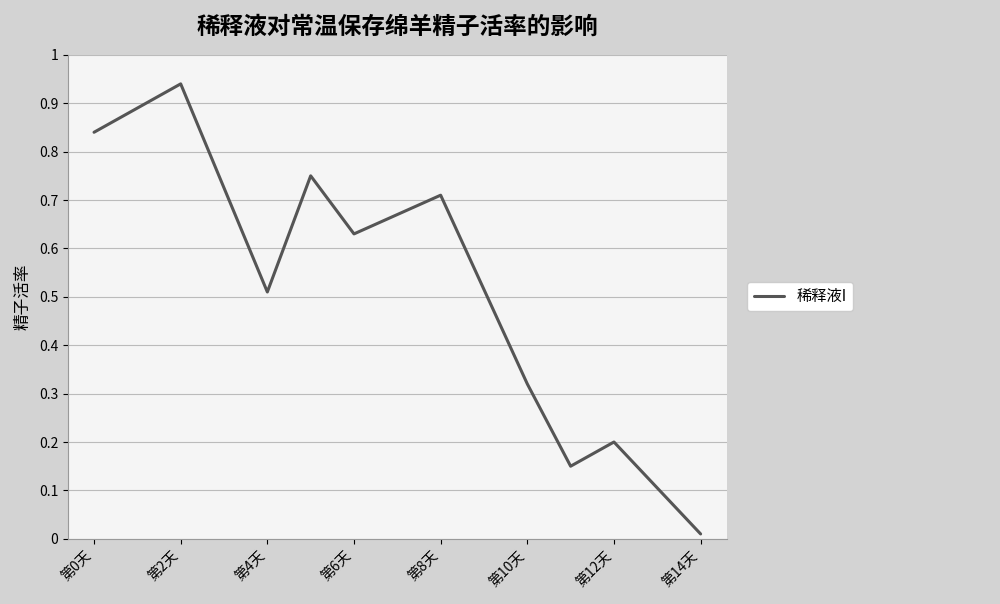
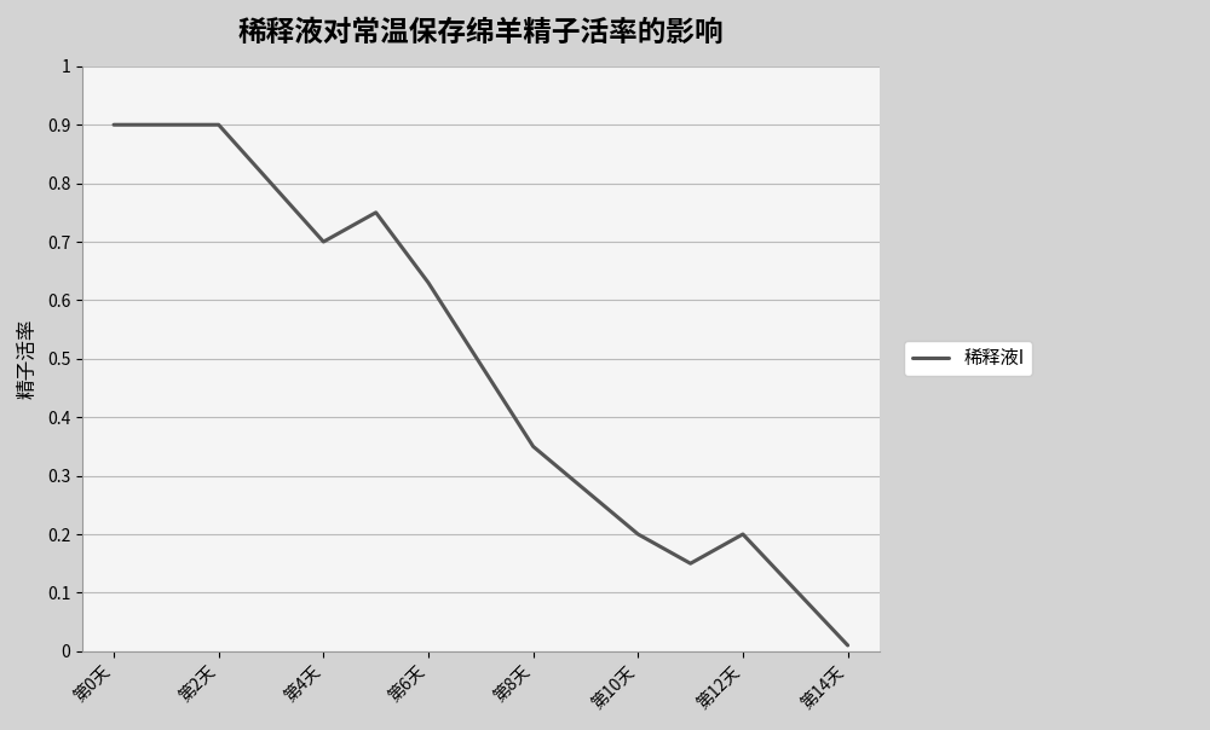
第0天: 0.84 -> 0.90
第2天: 0.94 -> 0.90
第4天: 0.51 -> 0.70
第8天: 0.71 -> 0.35
第10天: 0.32 -> 0.20
